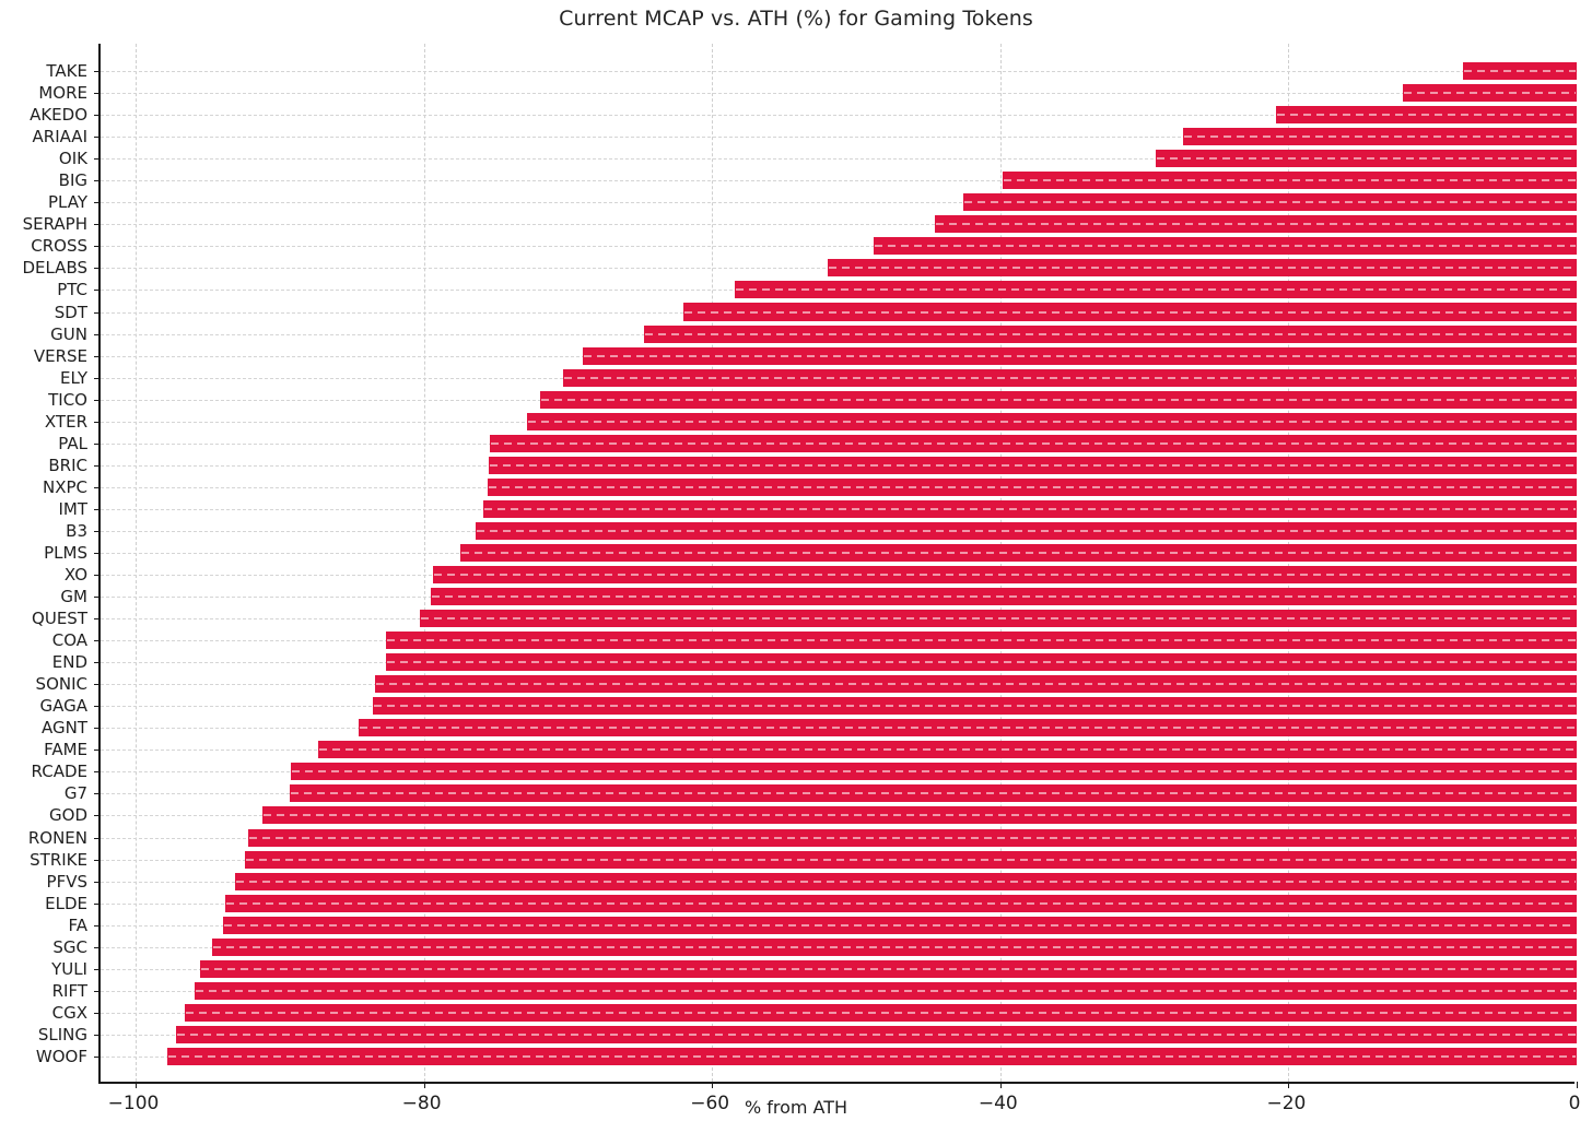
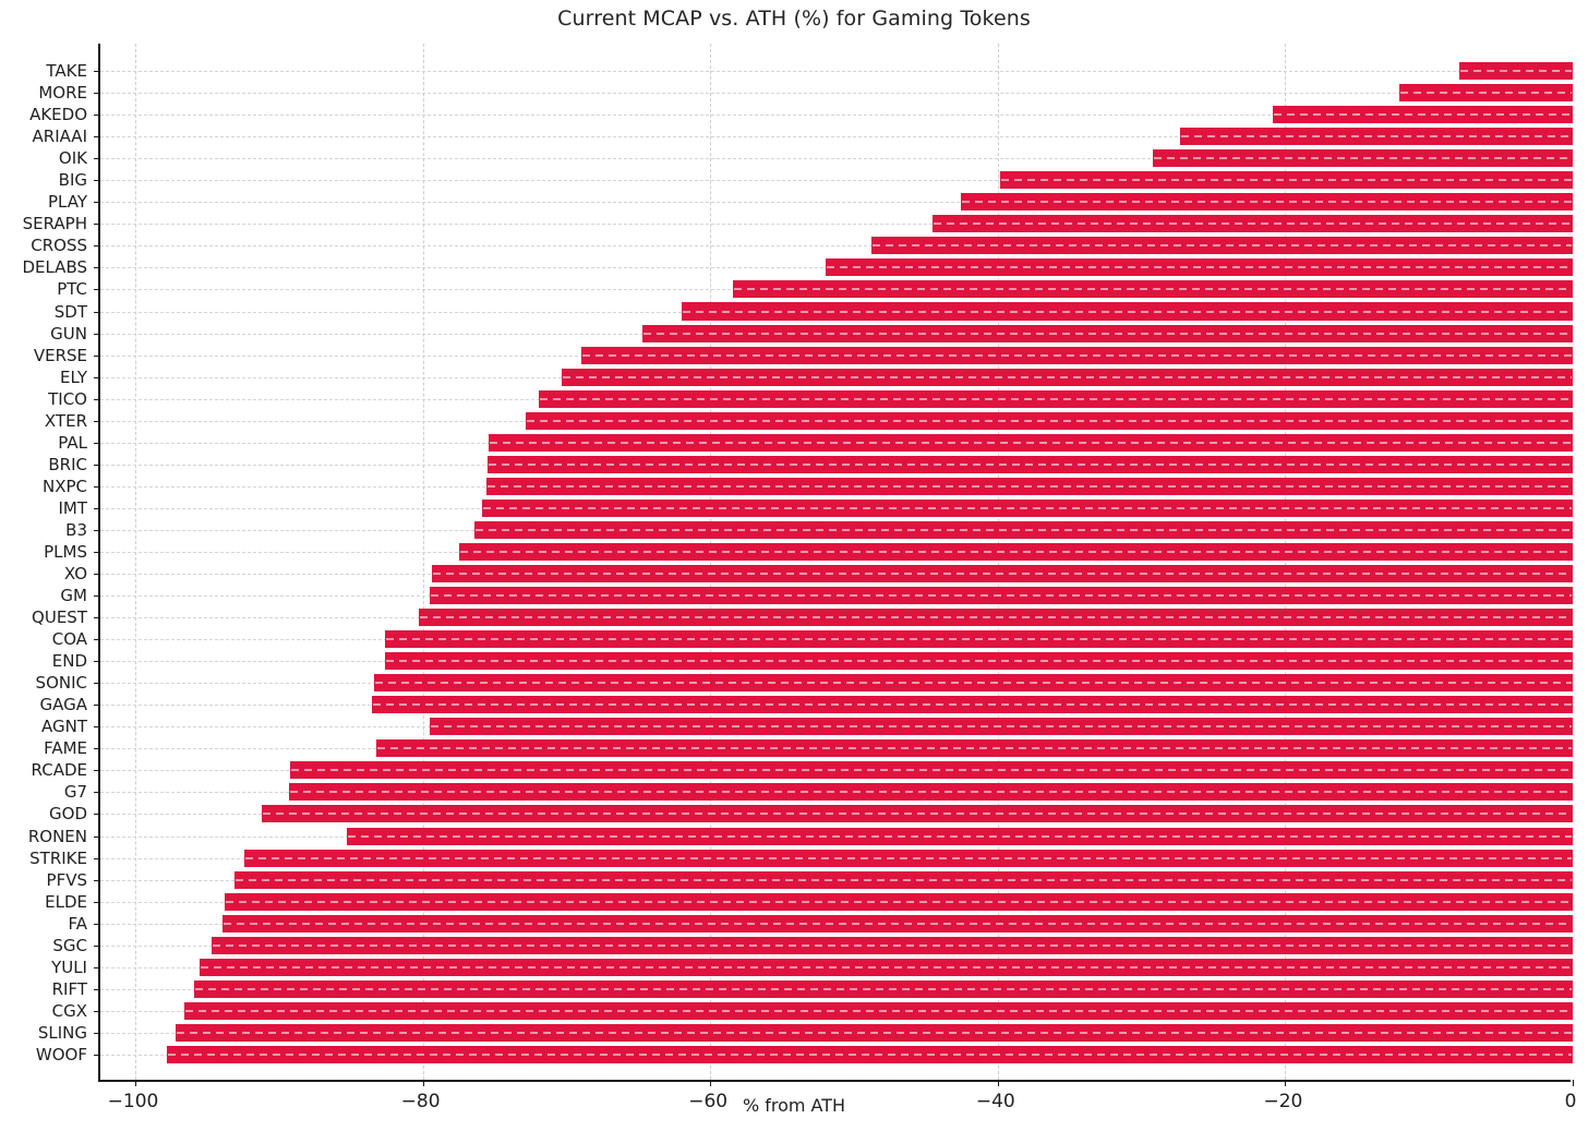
AGNT: -84.5 -> -79.5
FAME: -87.3 -> -83.2
RONEN: -92.2 -> -85.3
